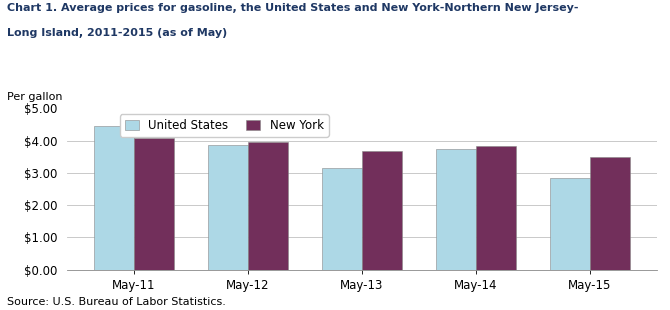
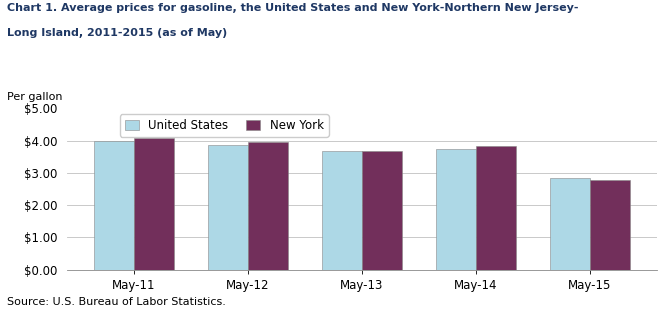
United States/May-11: $4.45 -> $3.99
United States/May-13: $3.15 -> $3.67
New York/May-15: $3.50 -> $2.78
